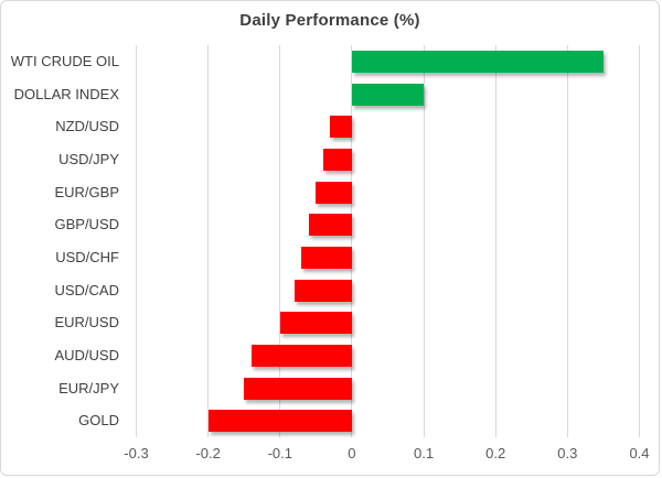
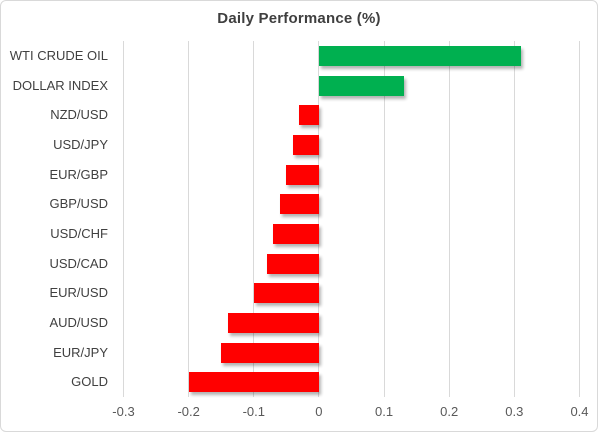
WTI CRUDE OIL: 0.35 -> 0.31
DOLLAR INDEX: 0.10 -> 0.13
